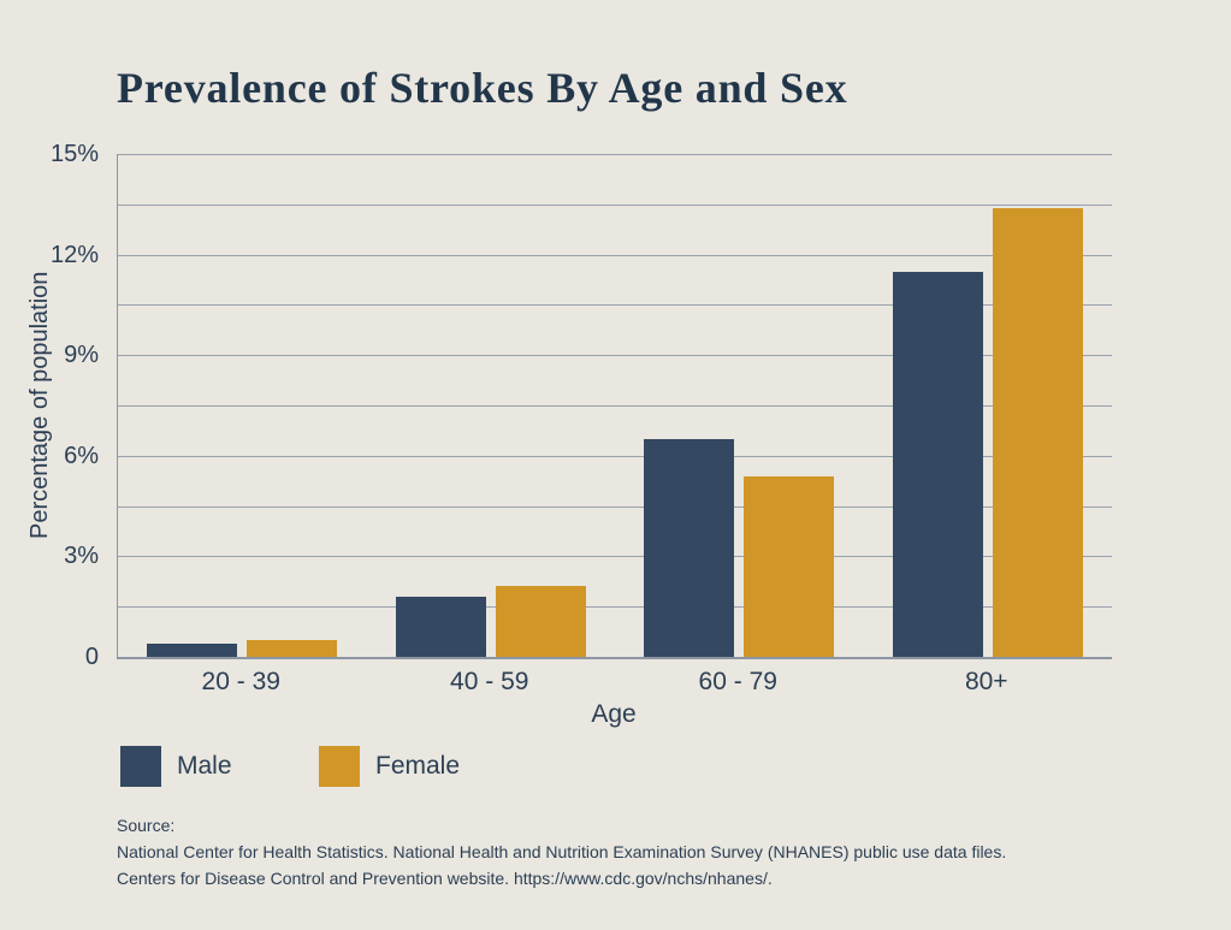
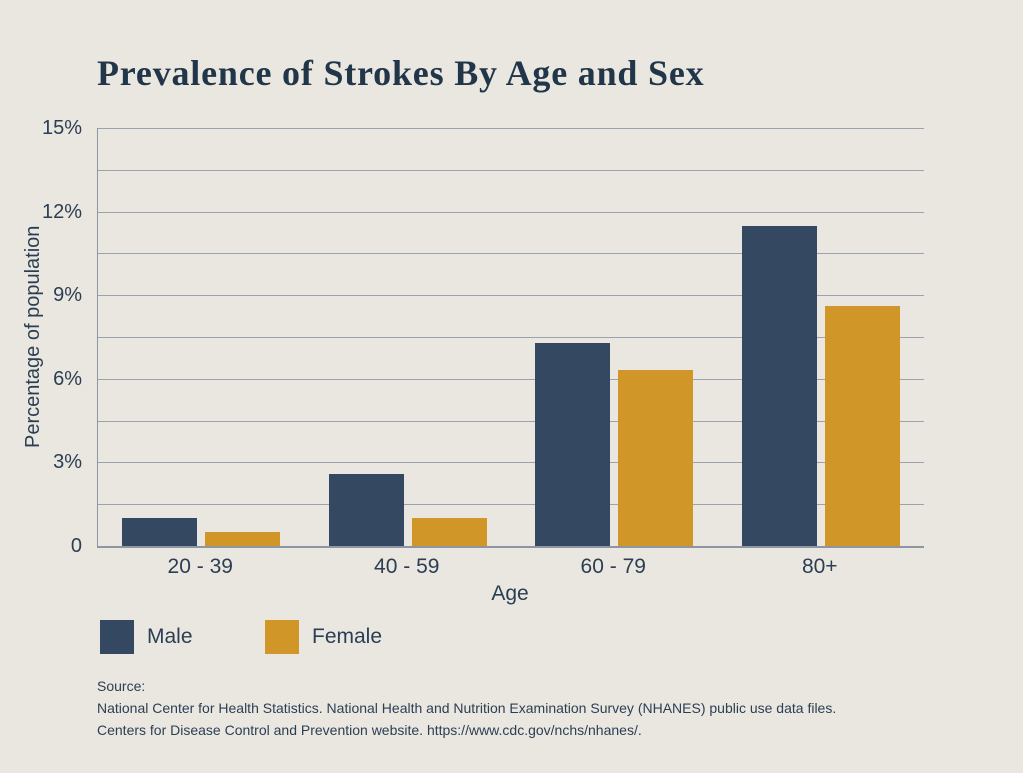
Male/20 - 39: 0.4% -> 1.0%
Male/40 - 59: 1.8% -> 2.6%
Female/40 - 59: 2.1% -> 1.0%
Male/60 - 79: 6.5% -> 7.3%
Female/60 - 79: 5.4% -> 6.3%
Female/80+: 13.4% -> 8.6%
